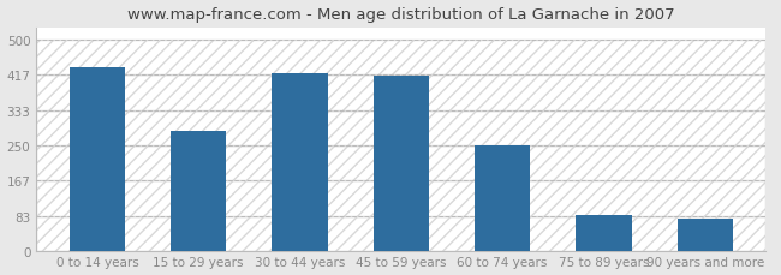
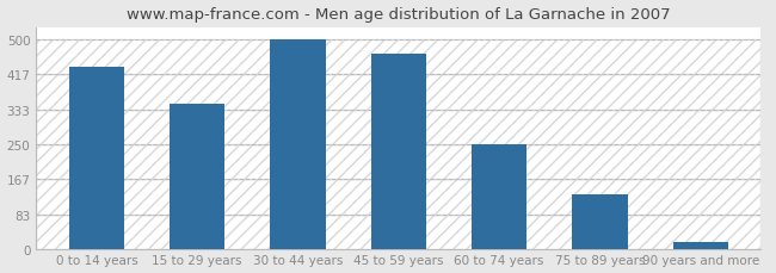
15 to 29 years: 285 -> 347
30 to 44 years: 420 -> 502
45 to 59 years: 415 -> 468
75 to 89 years: 85 -> 130
90 years and more: 75 -> 15
